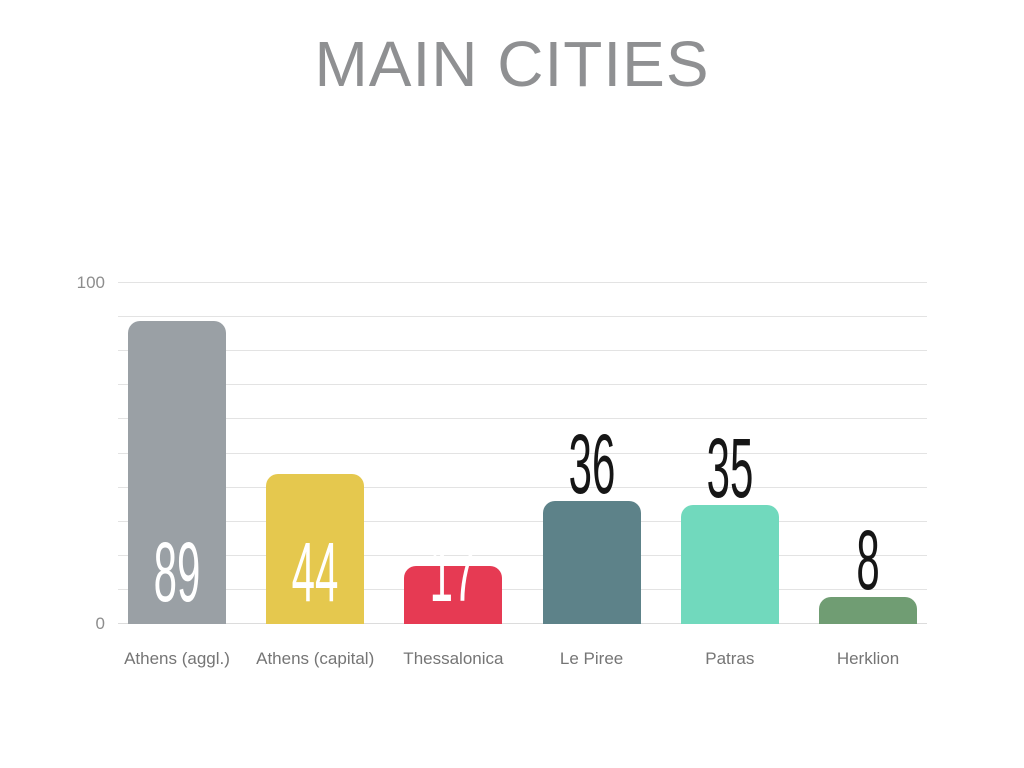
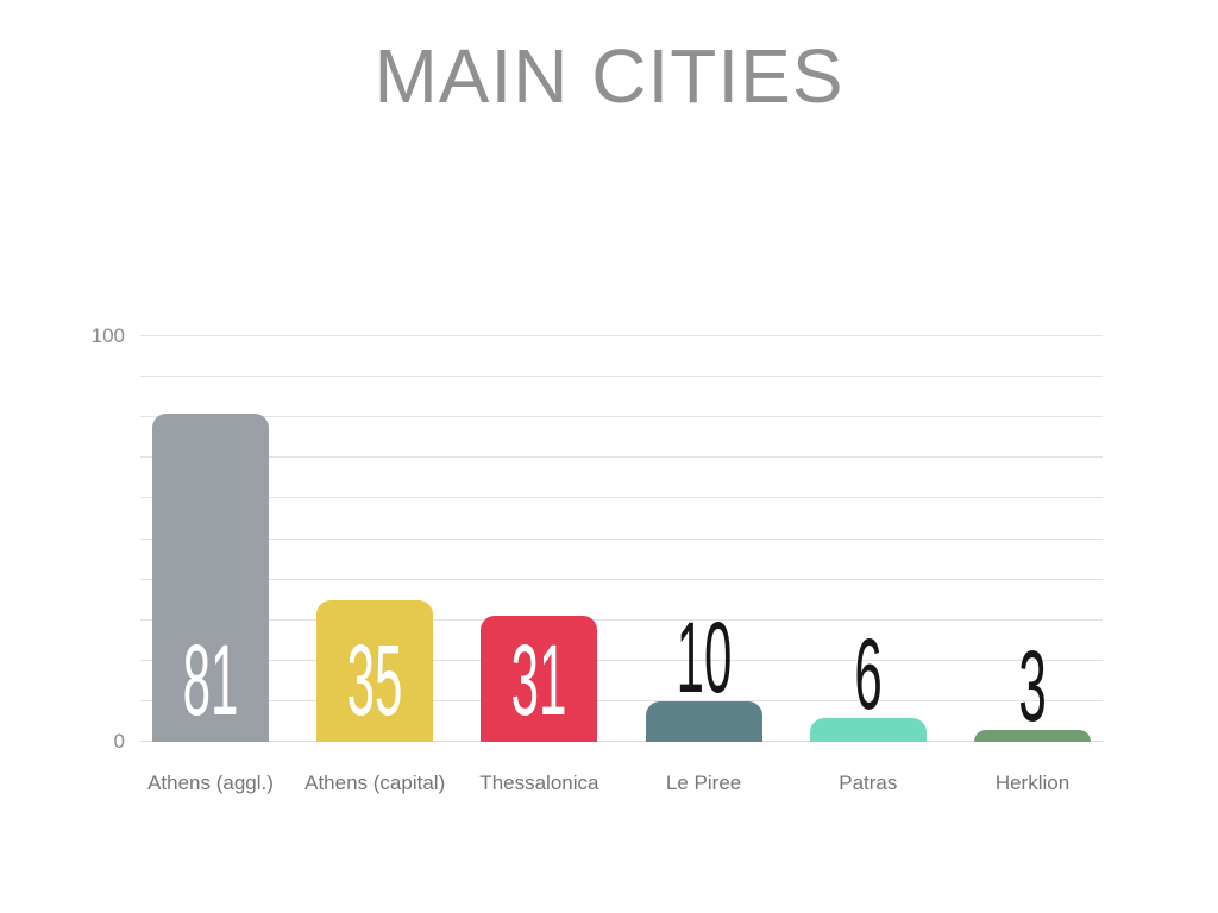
Athens (aggl.): 89 -> 81
Athens (capital): 44 -> 35
Thessalonica: 17 -> 31
Le Piree: 36 -> 10
Patras: 35 -> 6
Herklion: 8 -> 3
